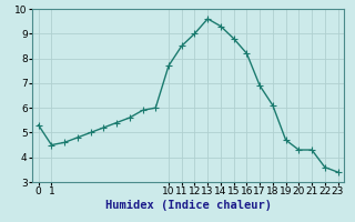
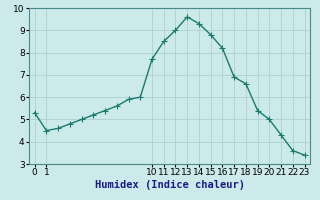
18: 6.1 -> 6.6
19: 4.7 -> 5.4
20: 4.3 -> 5.0
